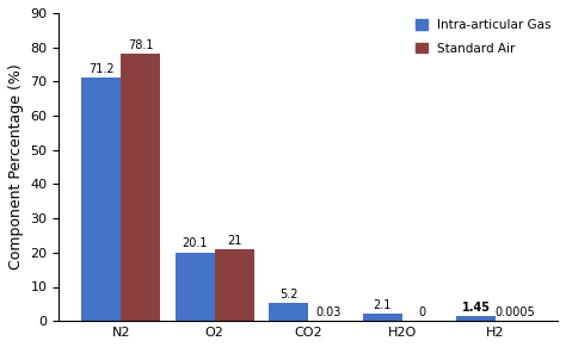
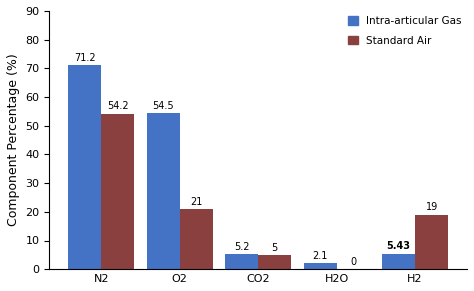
Standard Air/N2: 78.1 -> 54.2
Intra-articular Gas/O2: 20.1 -> 54.5
Standard Air/CO2: 0.03 -> 5
Intra-articular Gas/H2: 1.45 -> 5.43
Standard Air/H2: 0.0005 -> 19
